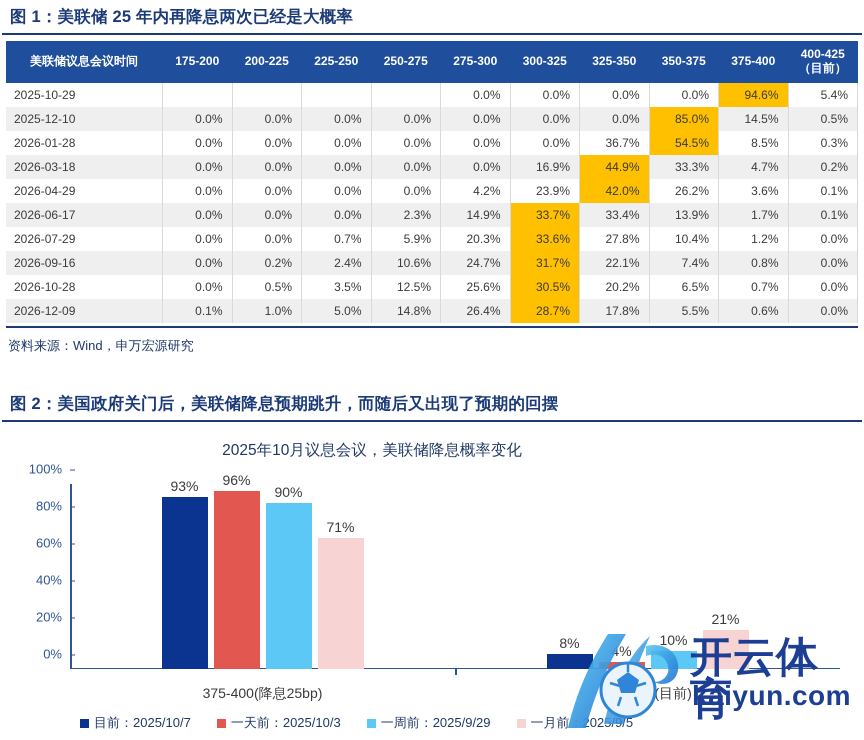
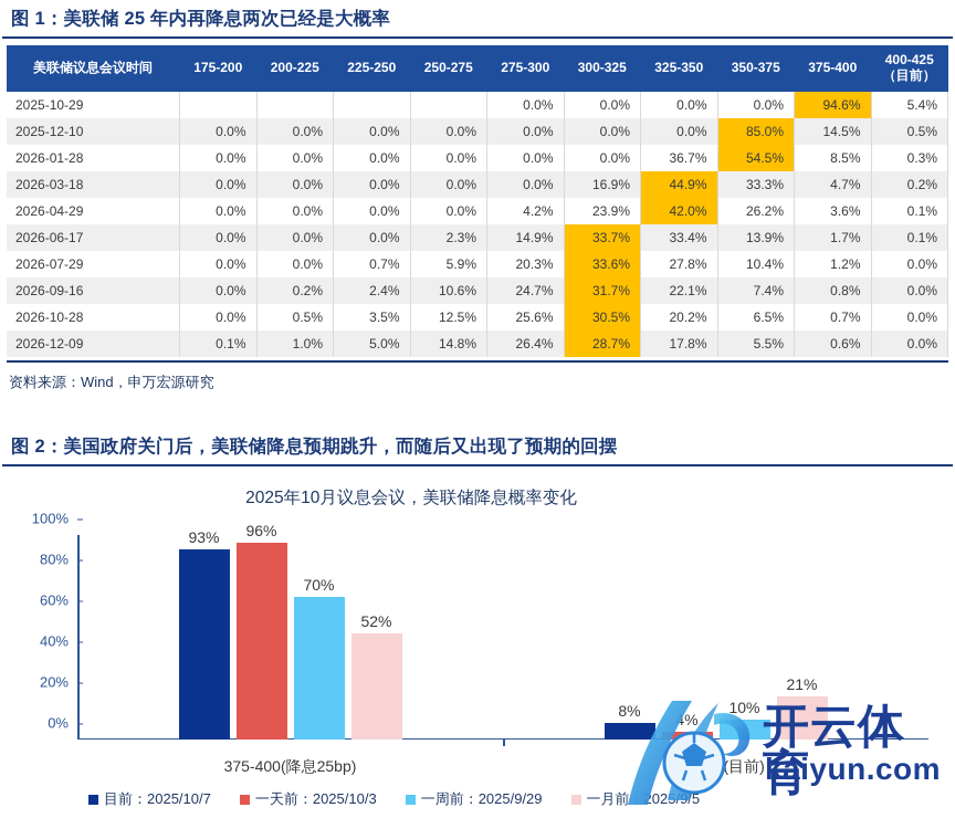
一周前：2025/9/29/375-400(降息25bp): 90% -> 70%
一月前：2025/9/5/375-400(降息25bp): 71% -> 52%
